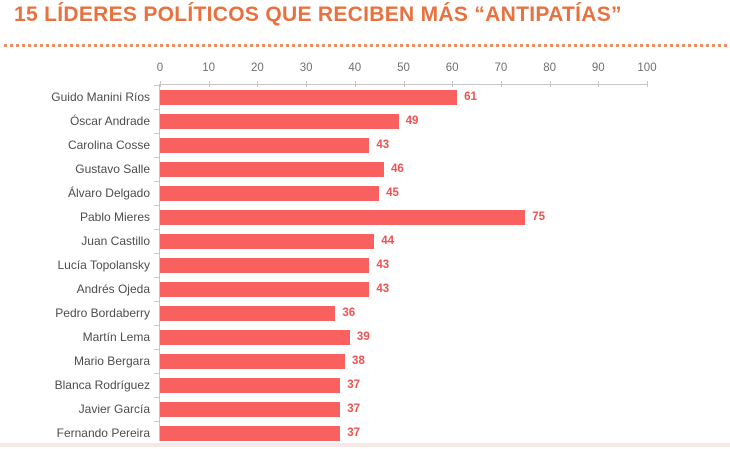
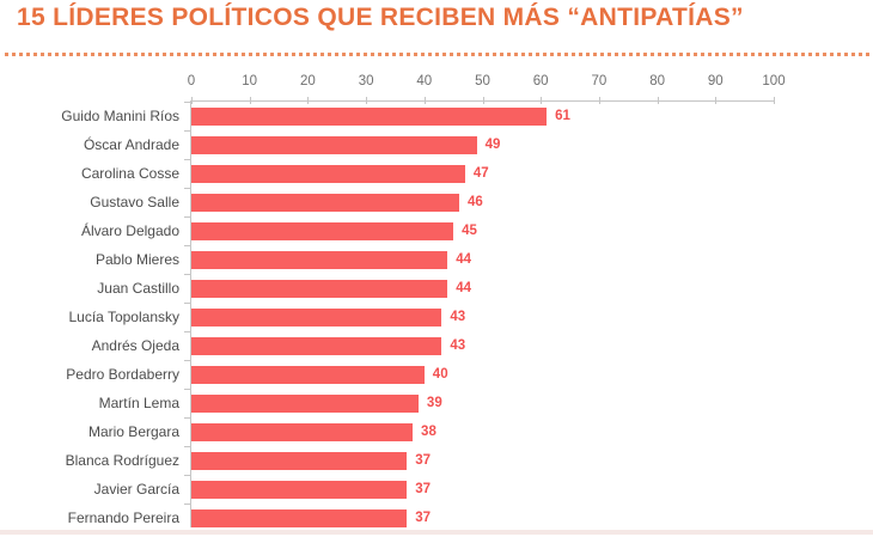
Carolina Cosse: 43 -> 47
Pablo Mieres: 75 -> 44
Pedro Bordaberry: 36 -> 40
